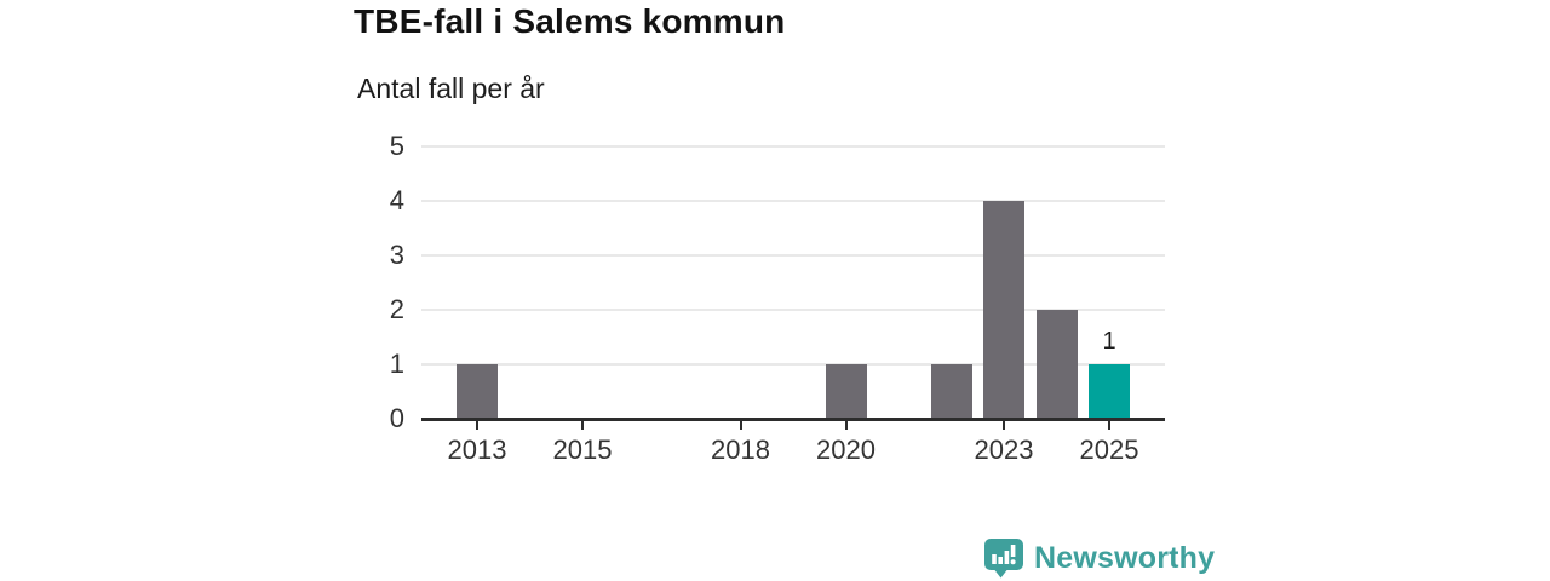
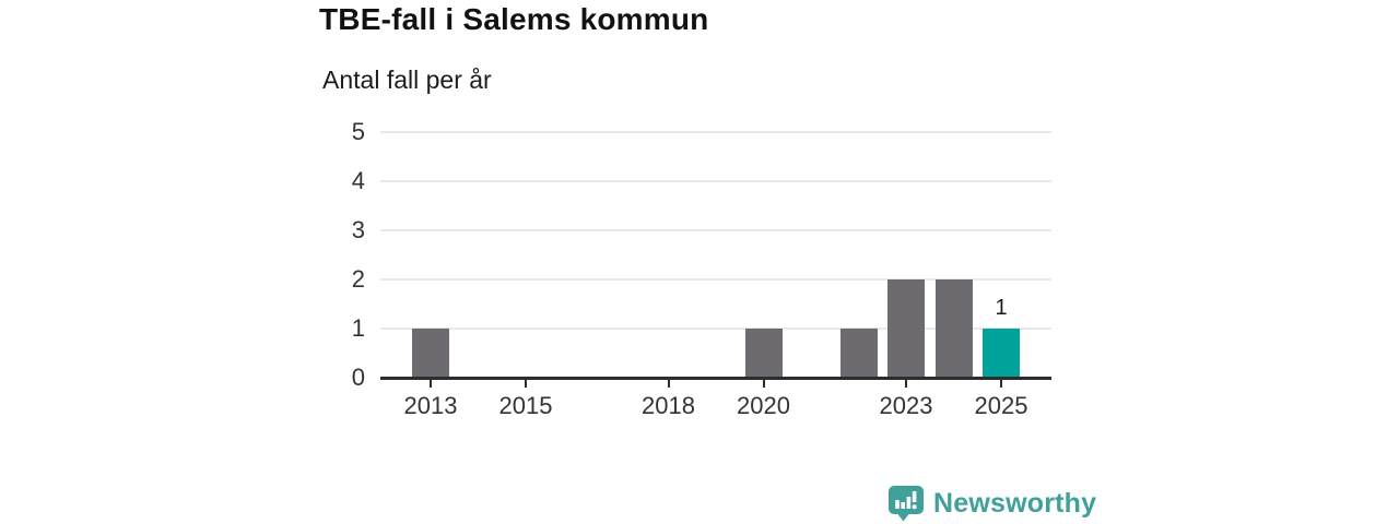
2023: 4 -> 2
